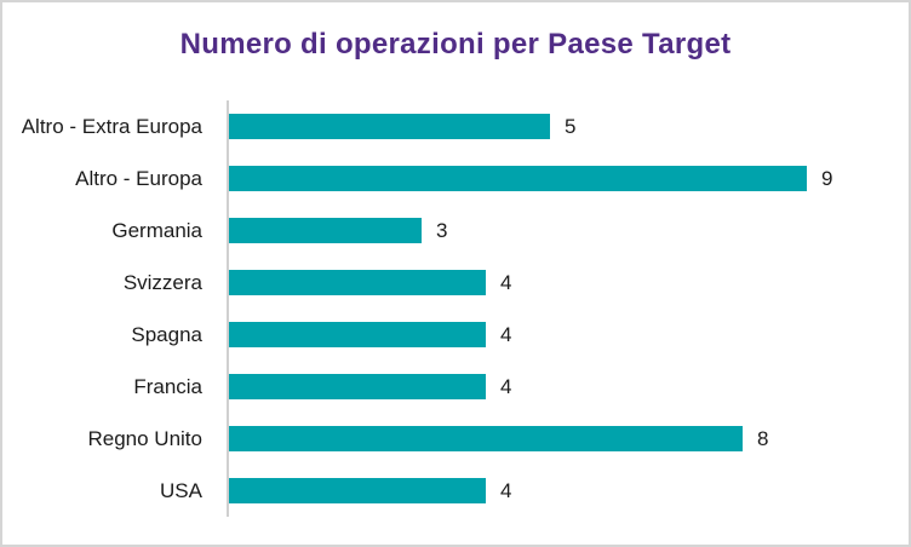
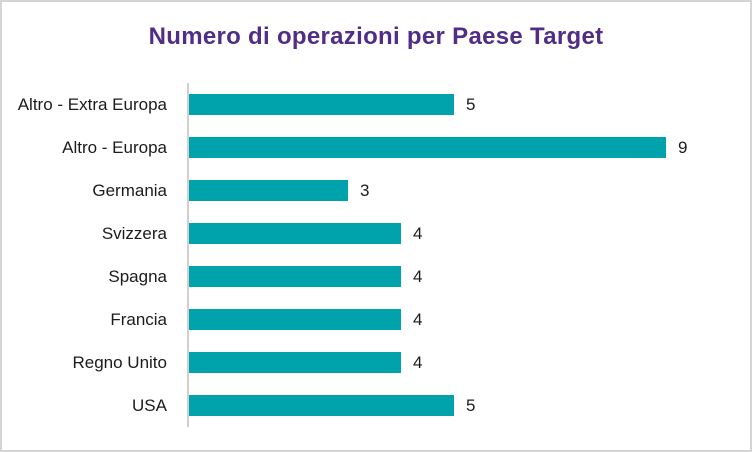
Regno Unito: 8 -> 4
USA: 4 -> 5
